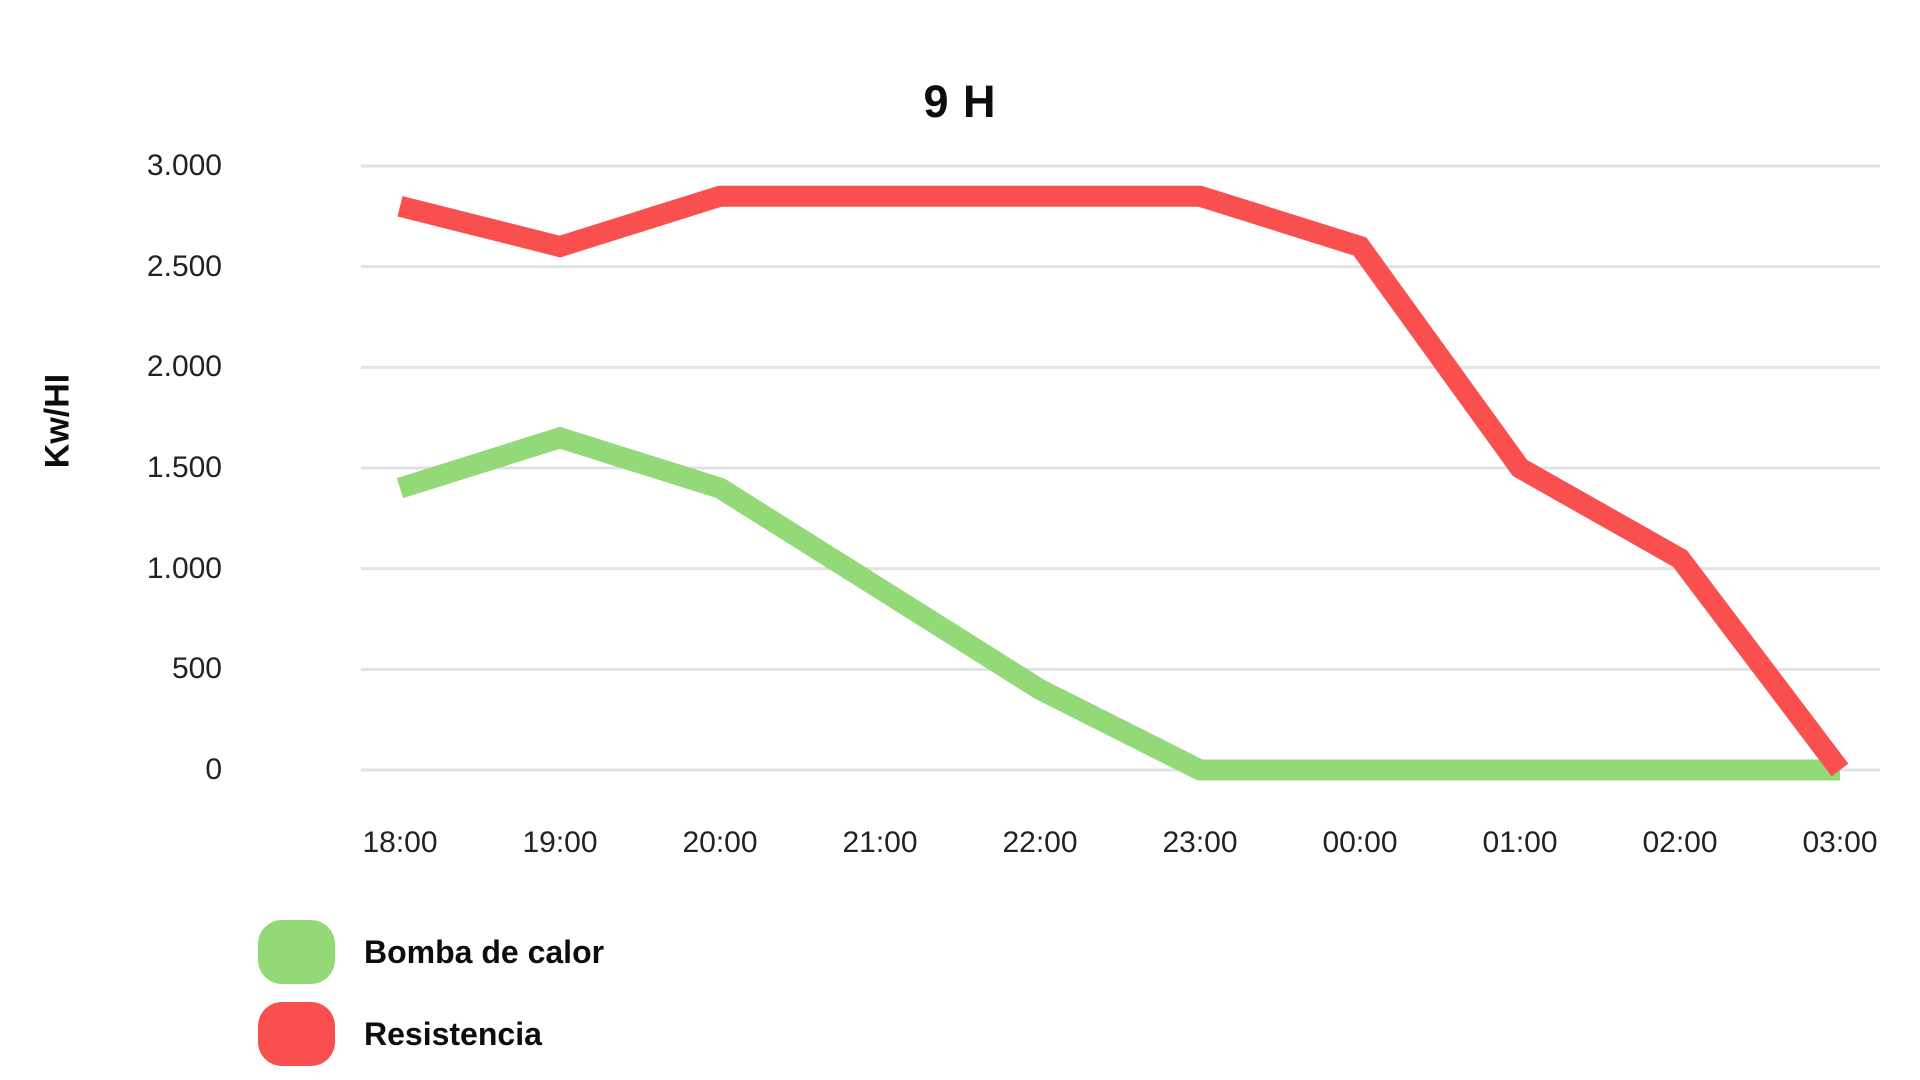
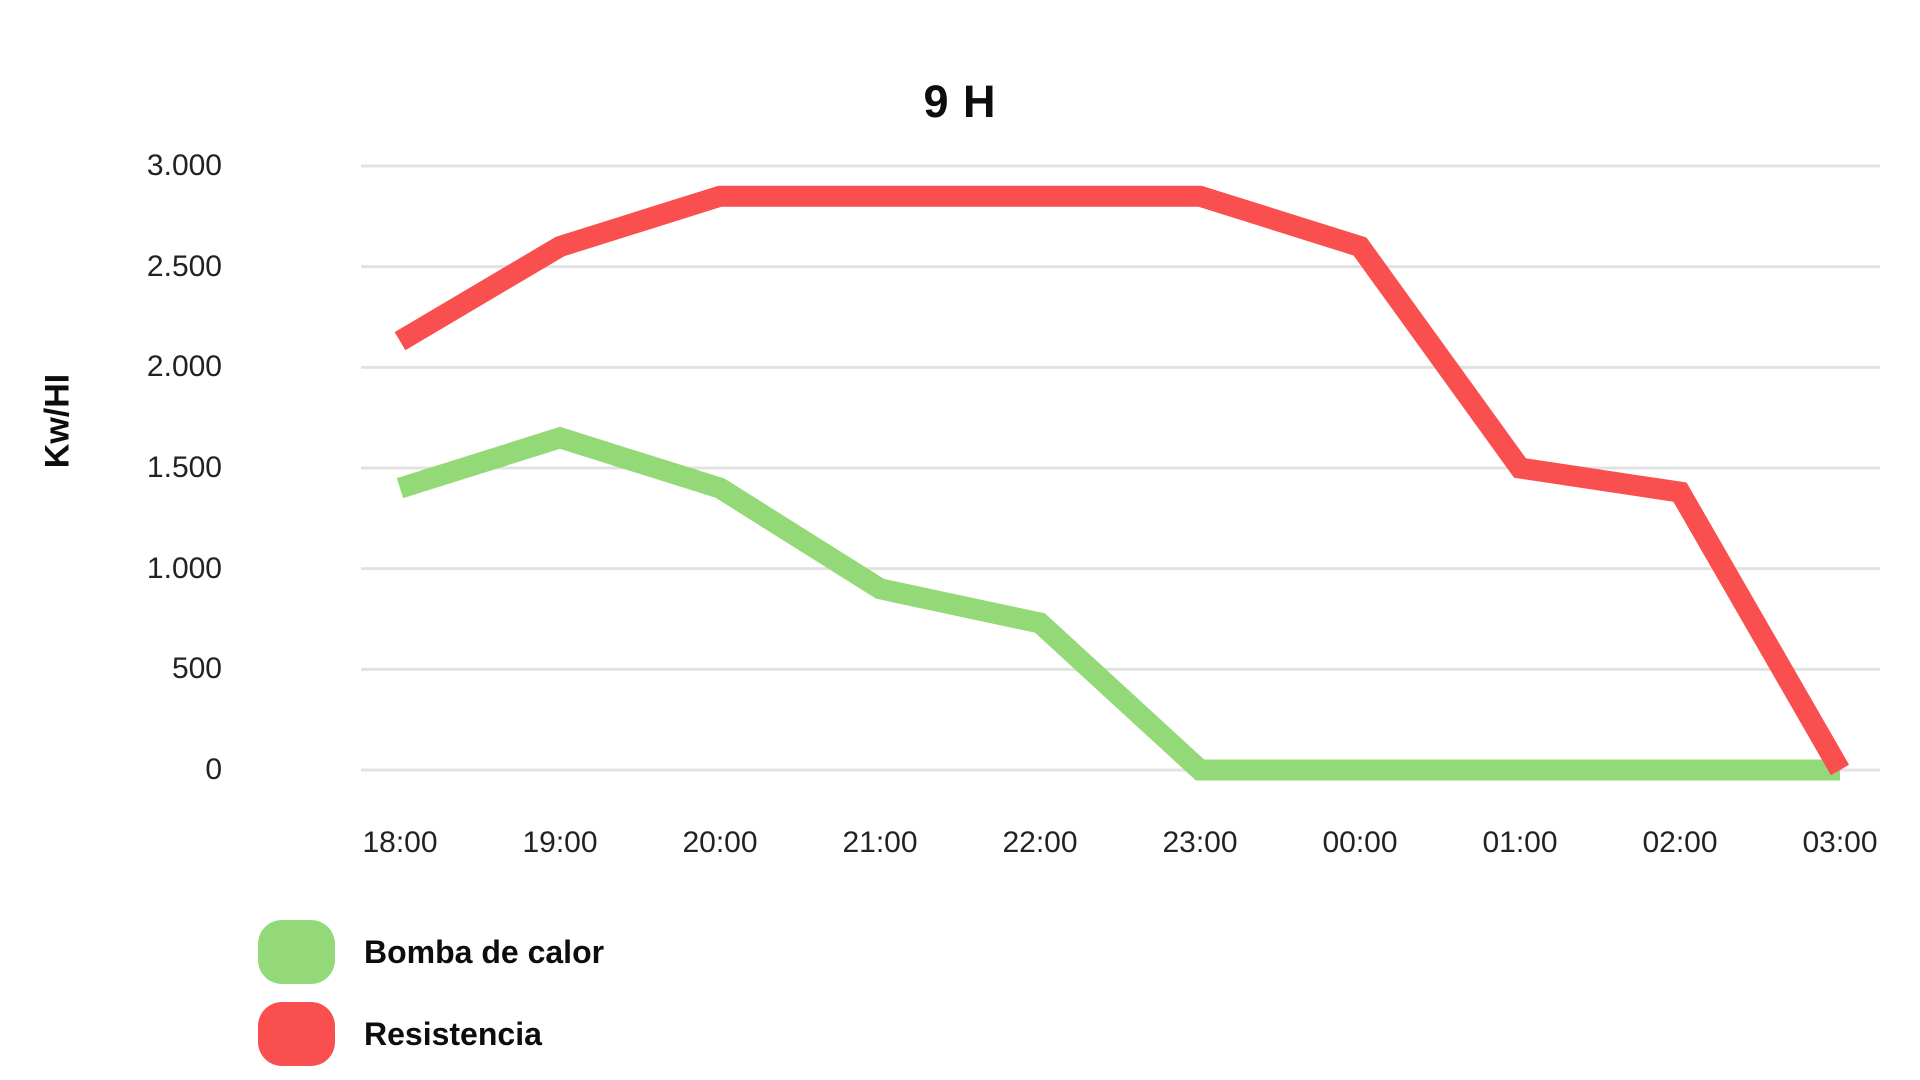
Resistencia/18:00: 2800 -> 2130
Bomba de calor/22:00: 400 -> 730
Resistencia/02:00: 1050 -> 1380
